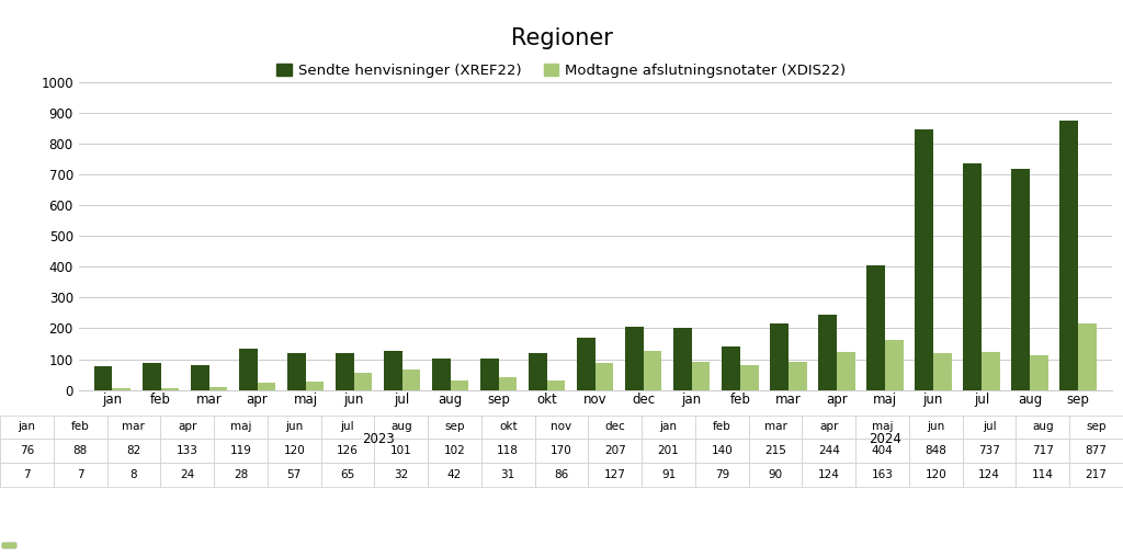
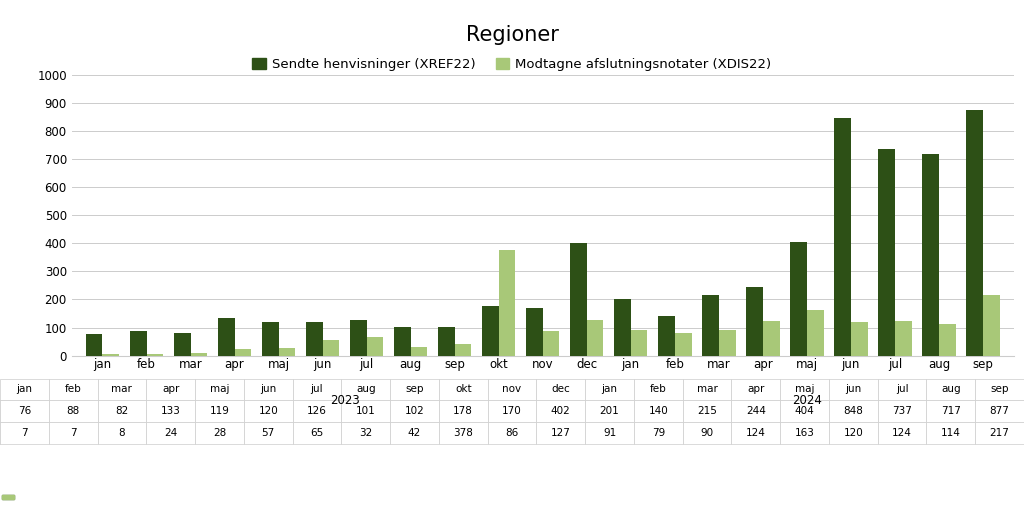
Sendte henvisninger (XREF22)/okt: 118 -> 178
Modtagne afslutningsnotater (XDIS22)/okt: 31 -> 378
Sendte henvisninger (XREF22)/dec: 207 -> 402
